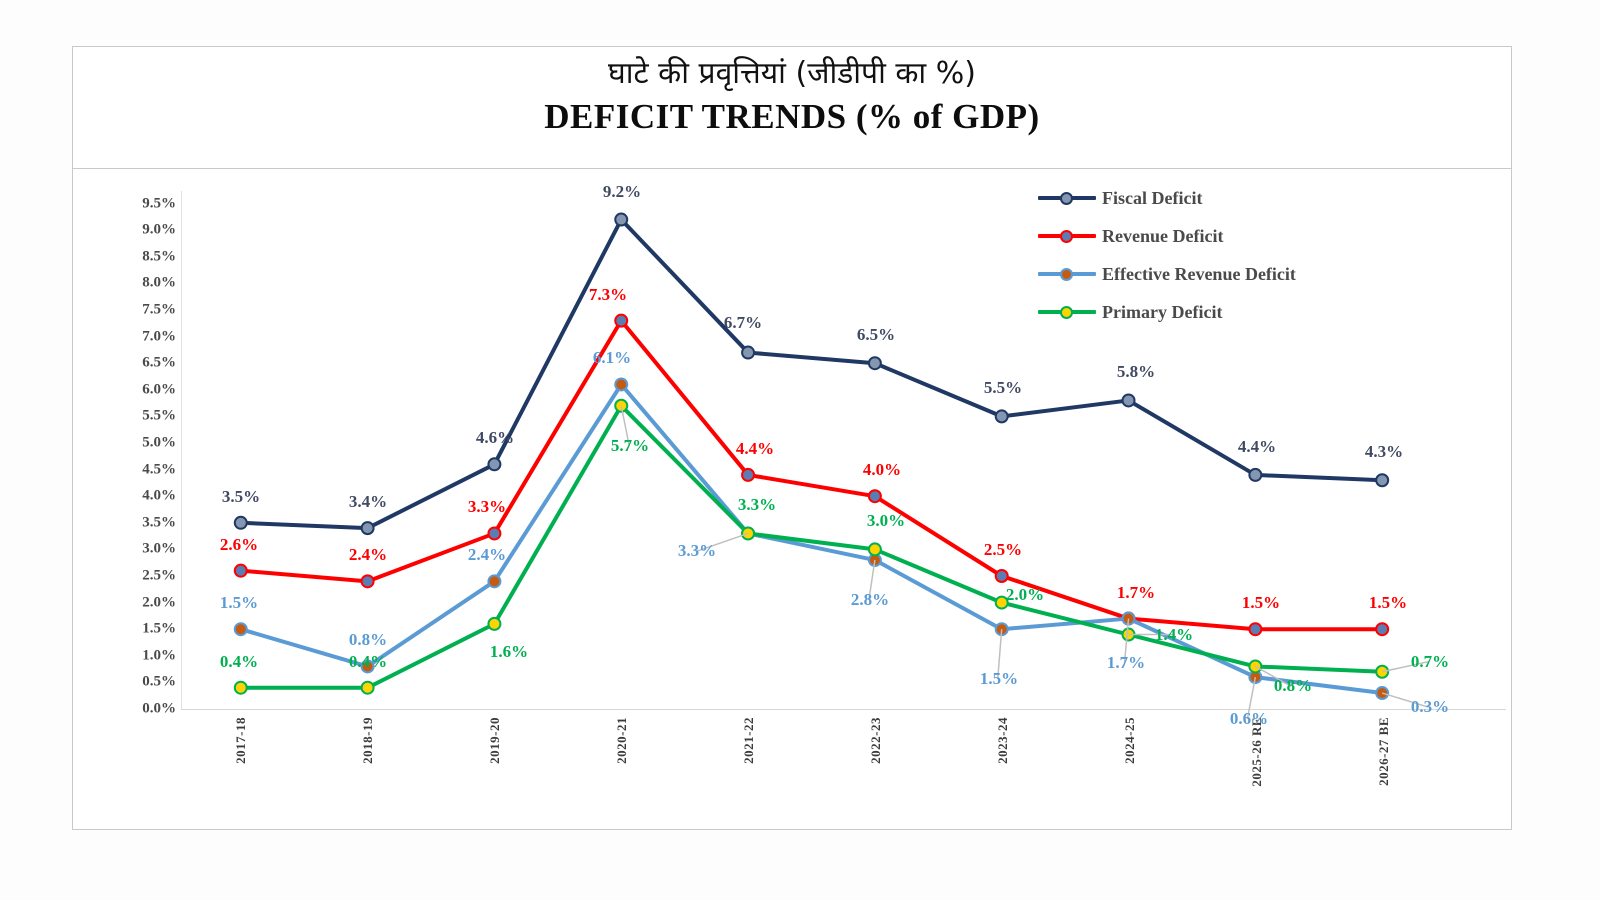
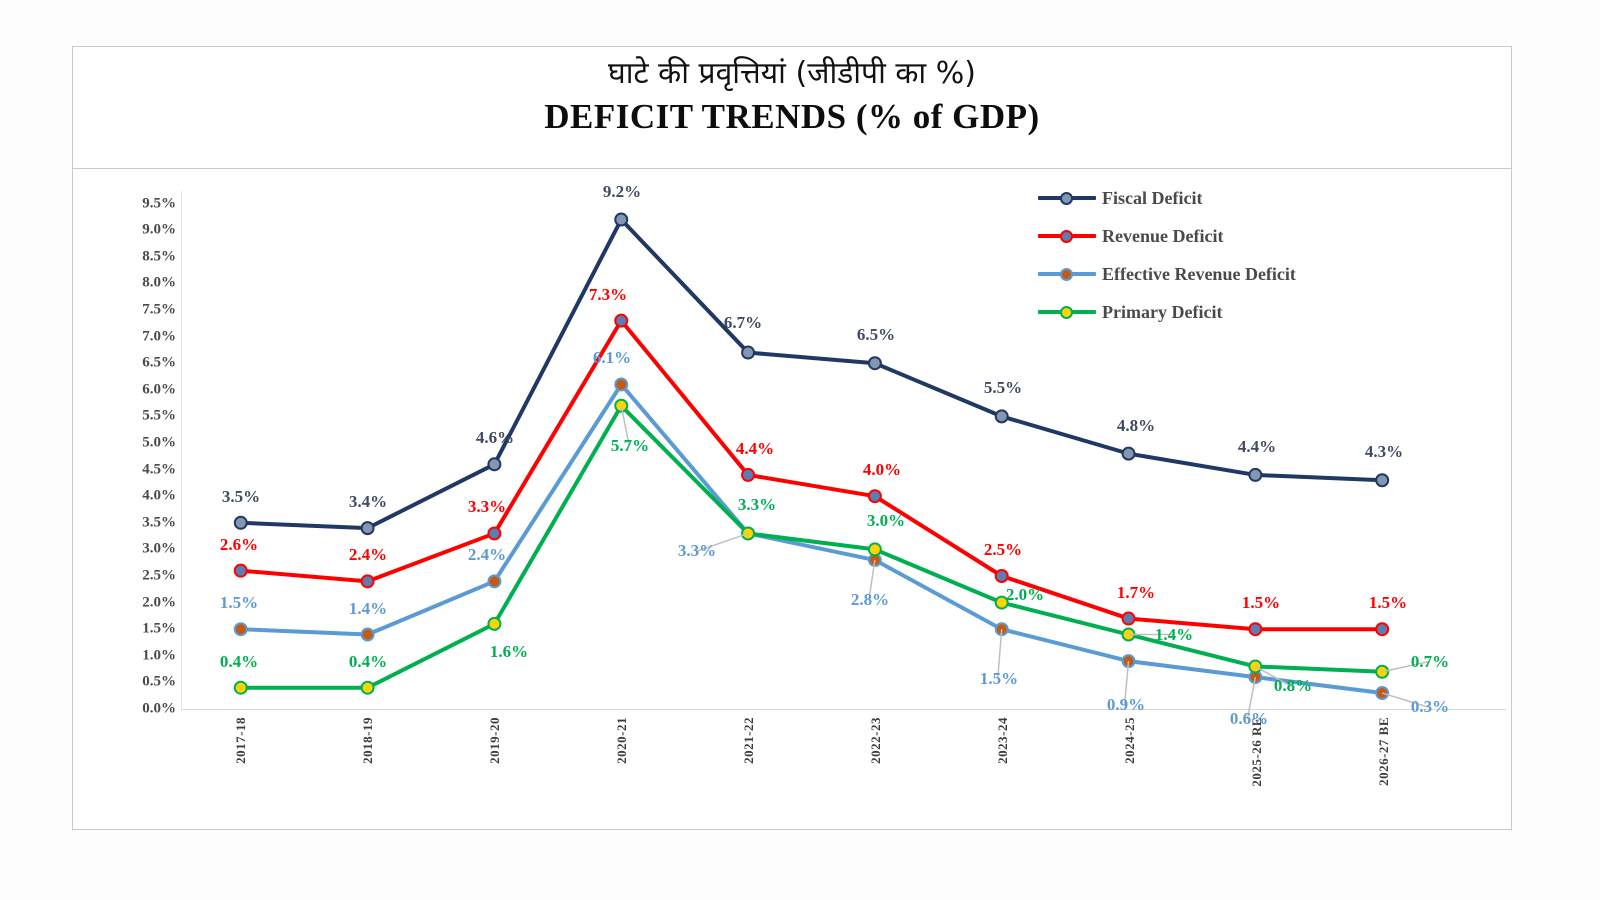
Effective Revenue Deficit/2018-19: 0.8% -> 1.4%
Fiscal Deficit/2024-25: 5.8% -> 4.8%
Effective Revenue Deficit/2024-25: 1.7% -> 0.9%
